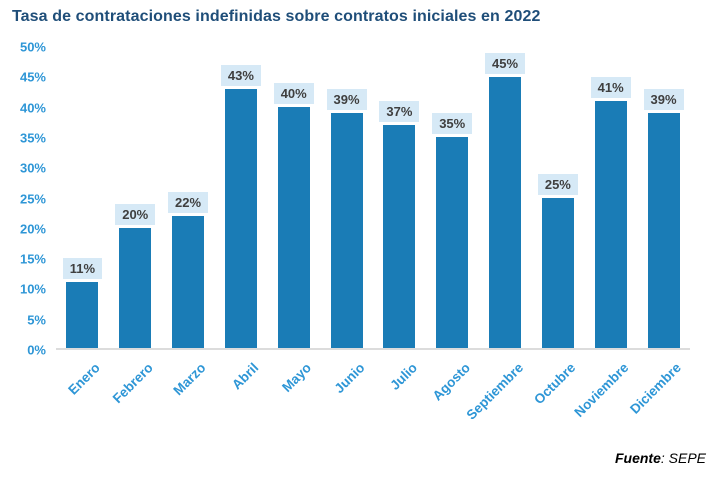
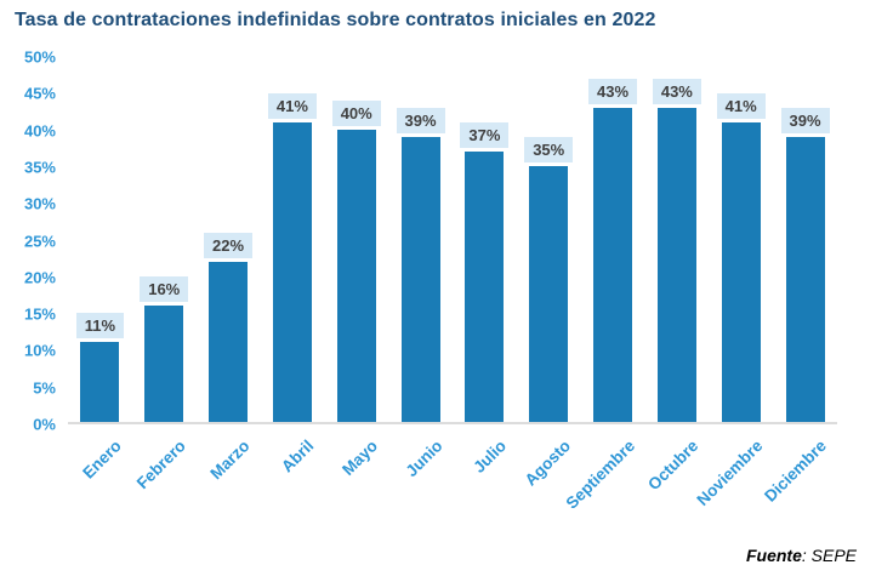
Febrero: 20% -> 16%
Abril: 43% -> 41%
Septiembre: 45% -> 43%
Octubre: 25% -> 43%
